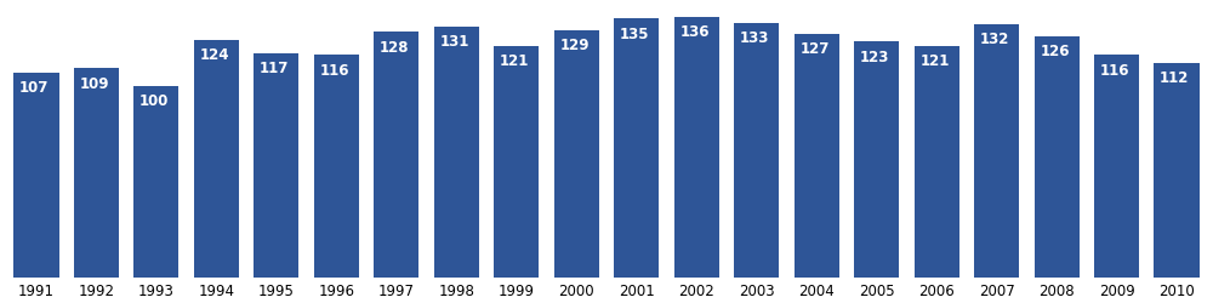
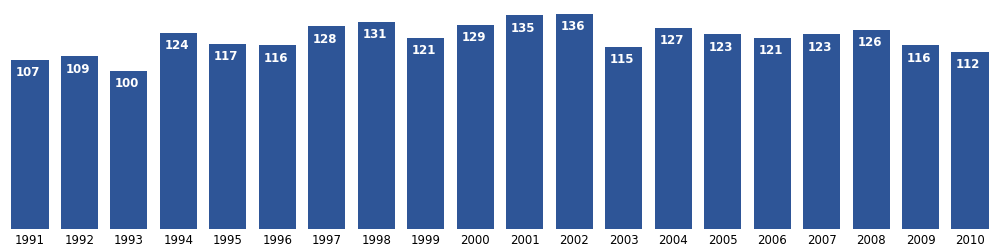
2003: 133 -> 115
2007: 132 -> 123
